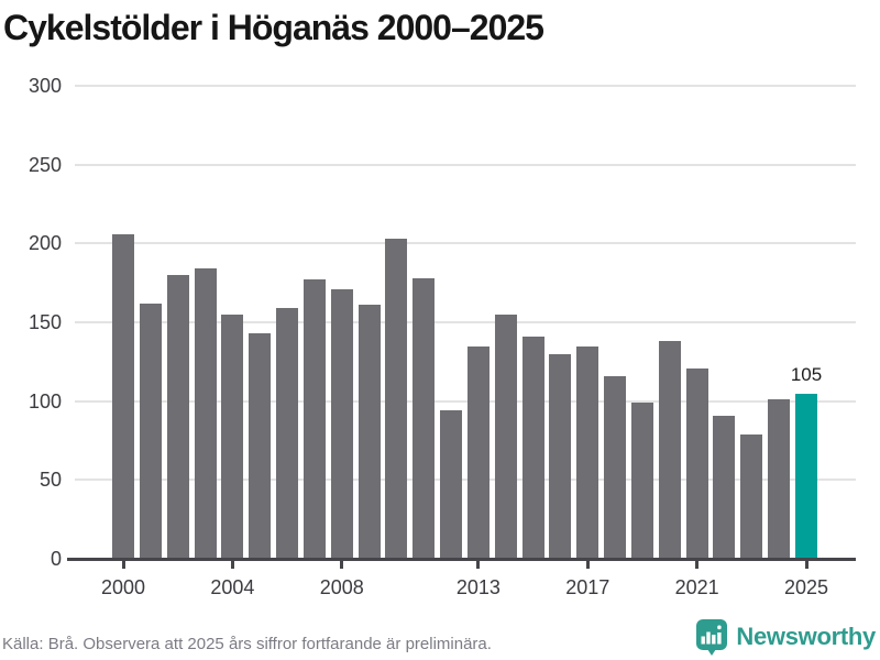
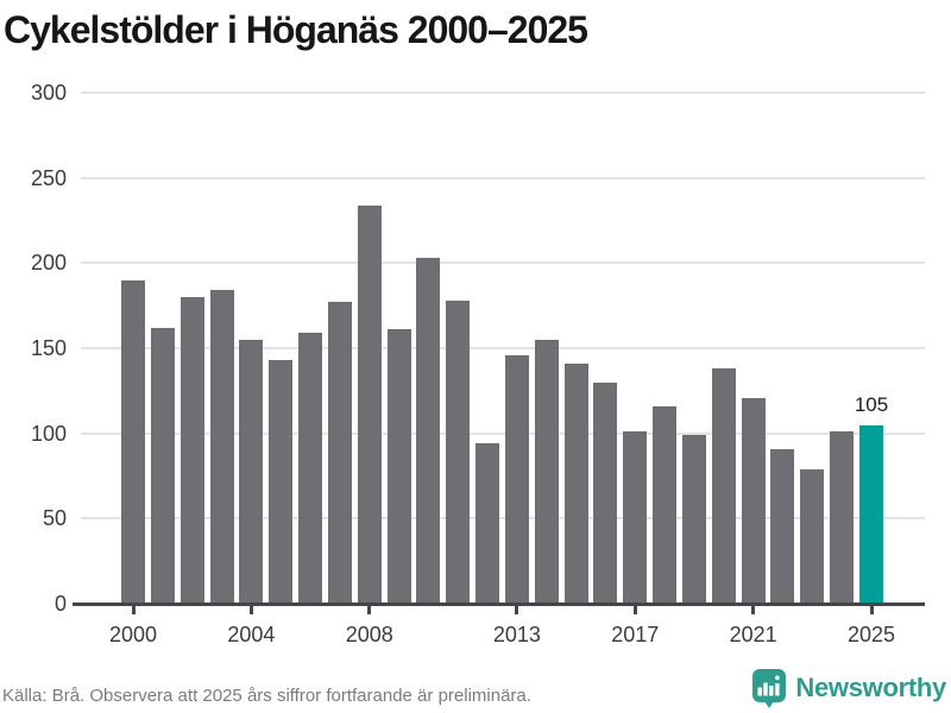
2000: 206 -> 190
2008: 171 -> 234
2013: 135 -> 146
2017: 135 -> 101
